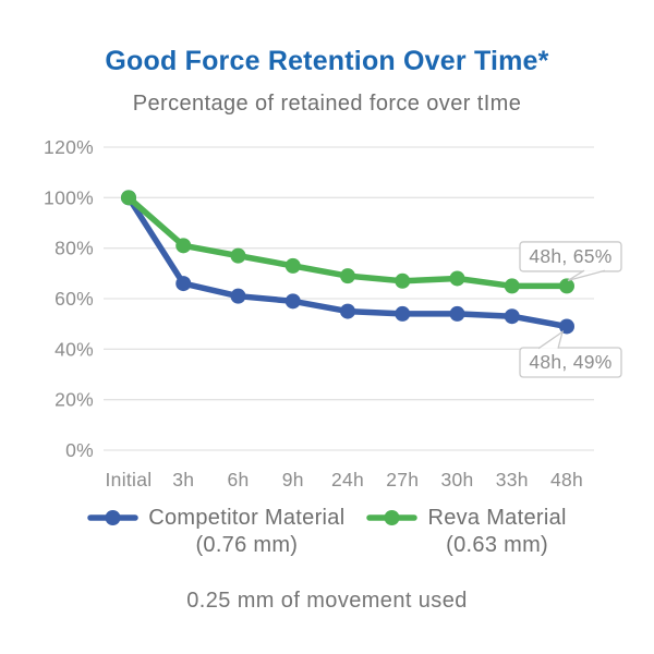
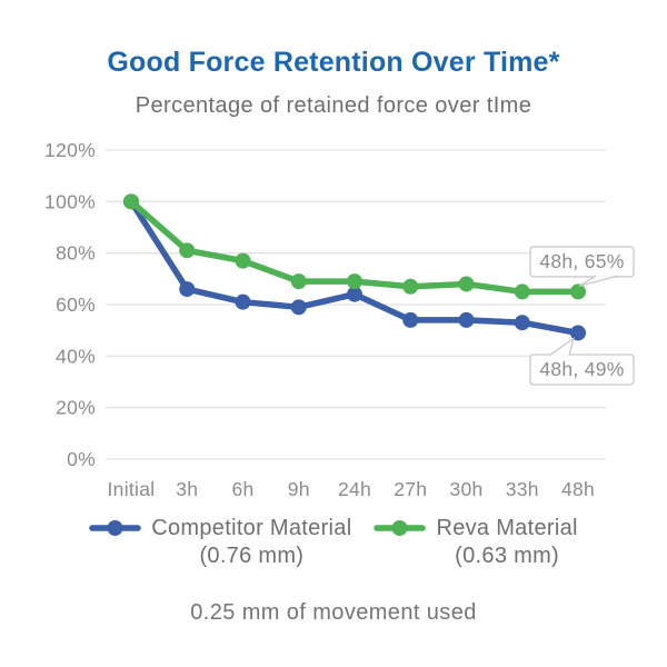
Reva Material/9h: 73% -> 69%
Competitor Material/24h: 55% -> 64%
